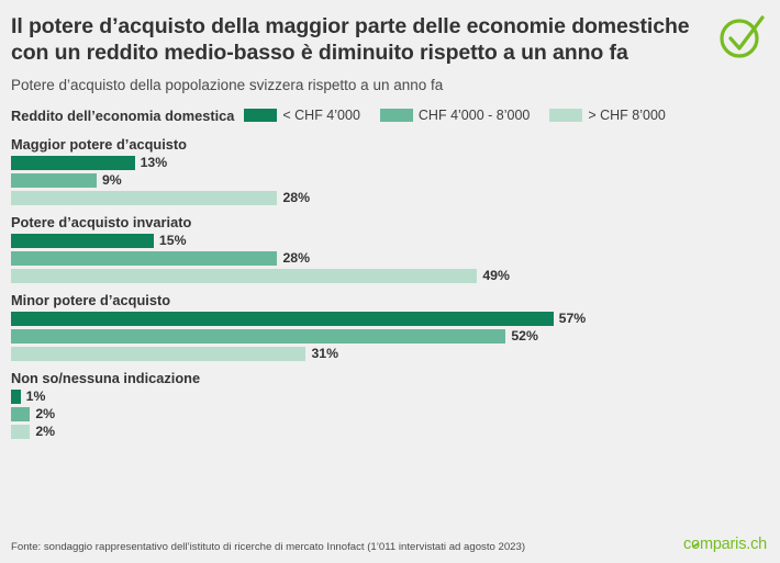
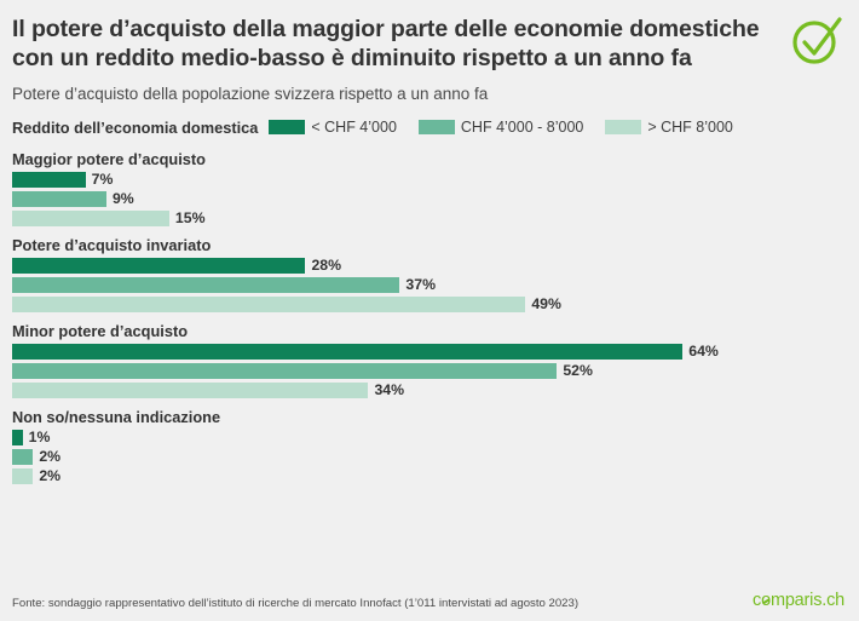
< CHF 4’000/Maggior potere d’acquisto: 13% -> 7%
> CHF 8’000/Maggior potere d’acquisto: 28% -> 15%
< CHF 4’000/Potere d’acquisto invariato: 15% -> 28%
CHF 4’000 - 8’000/Potere d’acquisto invariato: 28% -> 37%
< CHF 4’000/Minor potere d’acquisto: 57% -> 64%
> CHF 8’000/Minor potere d’acquisto: 31% -> 34%
